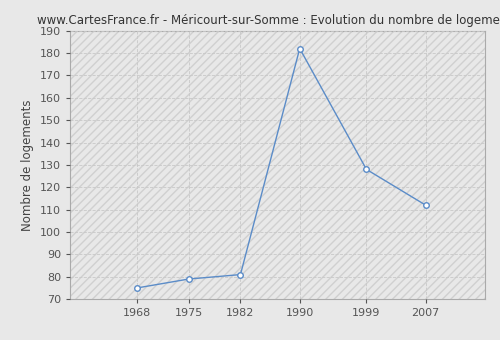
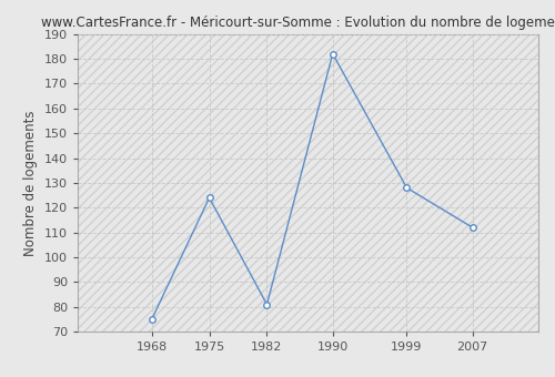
1975: 79 -> 124
